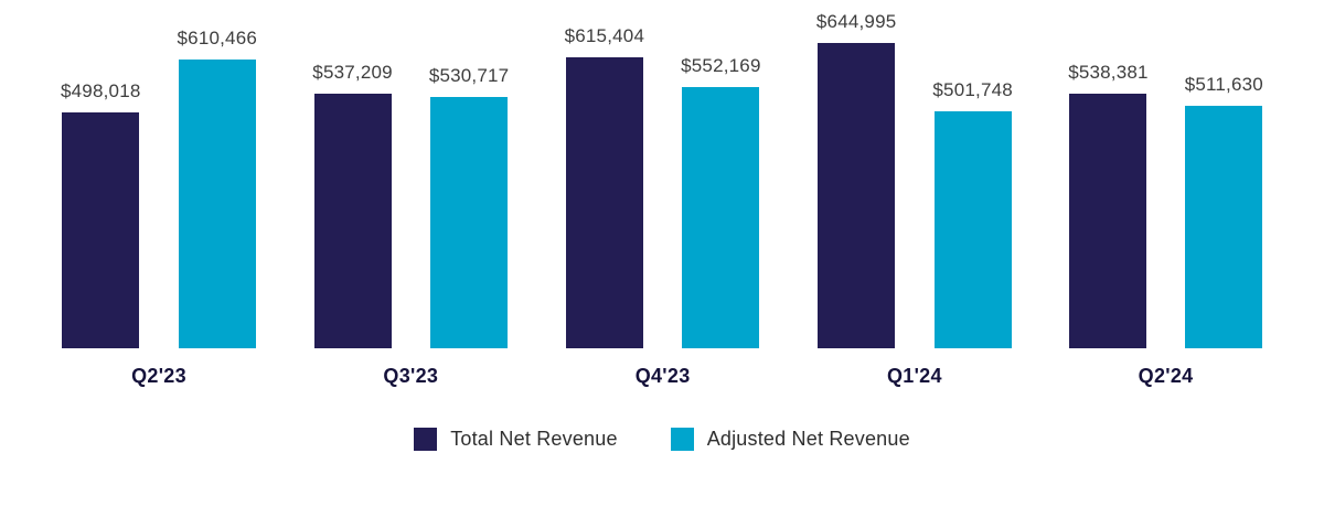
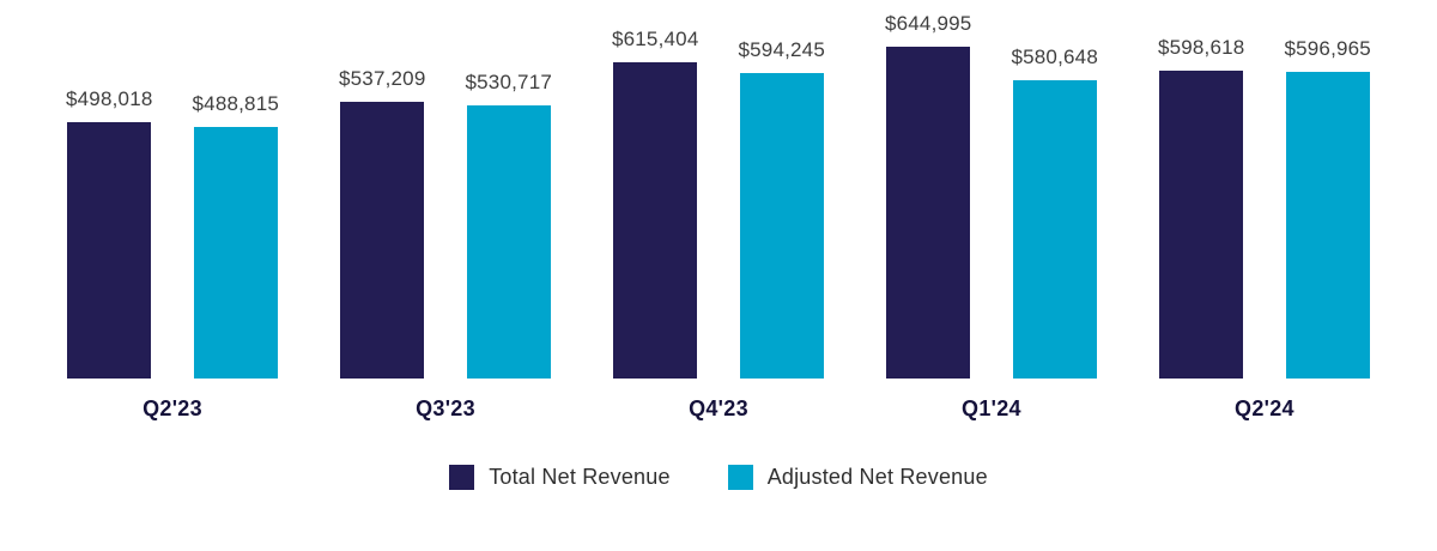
Adjusted Net Revenue/Q2'23: $610,466 -> $488,815
Adjusted Net Revenue/Q4'23: $552,169 -> $594,245
Adjusted Net Revenue/Q1'24: $501,748 -> $580,648
Total Net Revenue/Q2'24: $538,381 -> $598,618
Adjusted Net Revenue/Q2'24: $511,630 -> $596,965
